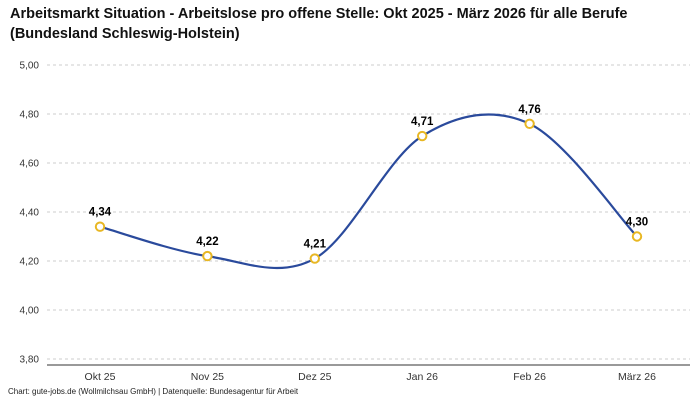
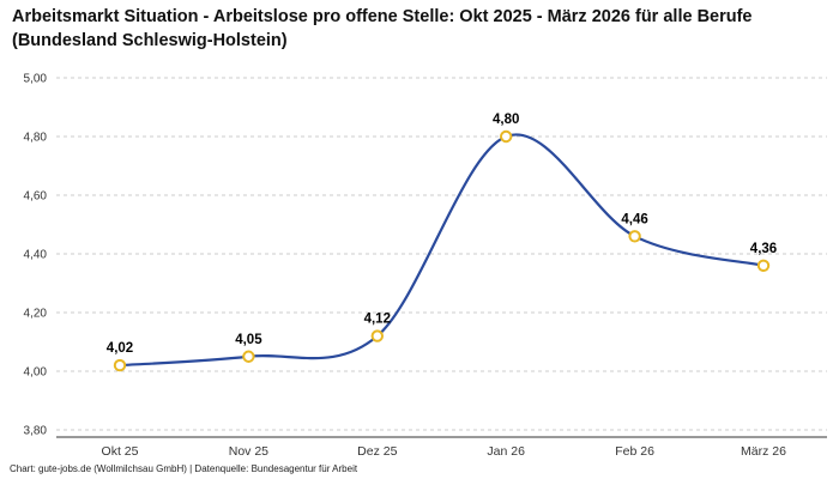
Okt 25: 4,34 -> 4,02
Nov 25: 4,22 -> 4,05
Dez 25: 4,21 -> 4,12
Jan 26: 4,71 -> 4,80
Feb 26: 4,76 -> 4,46
März 26: 4,30 -> 4,36
